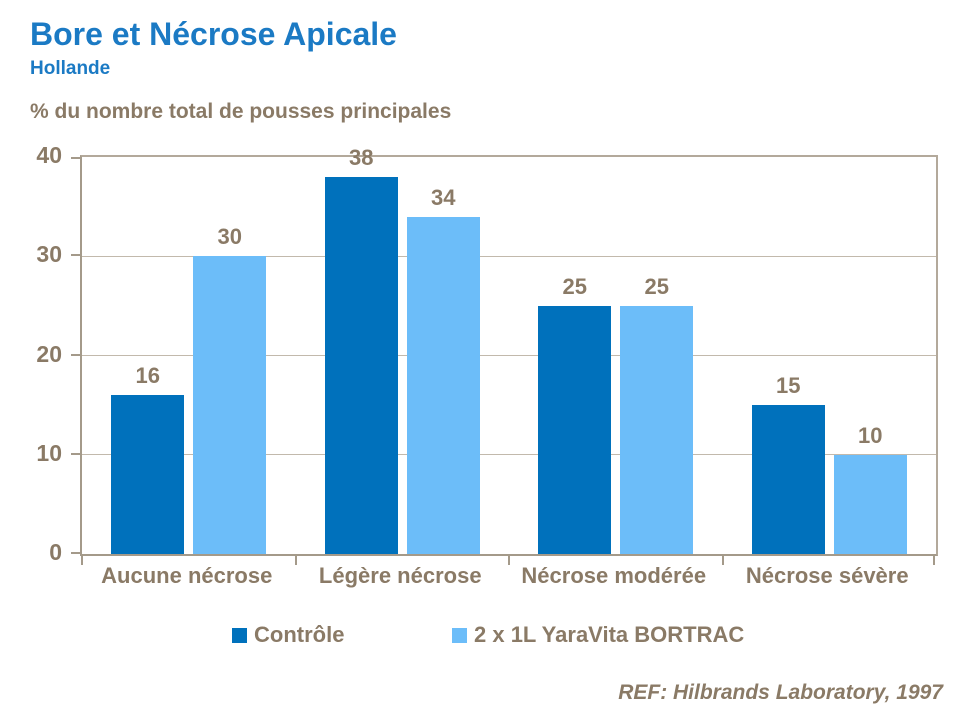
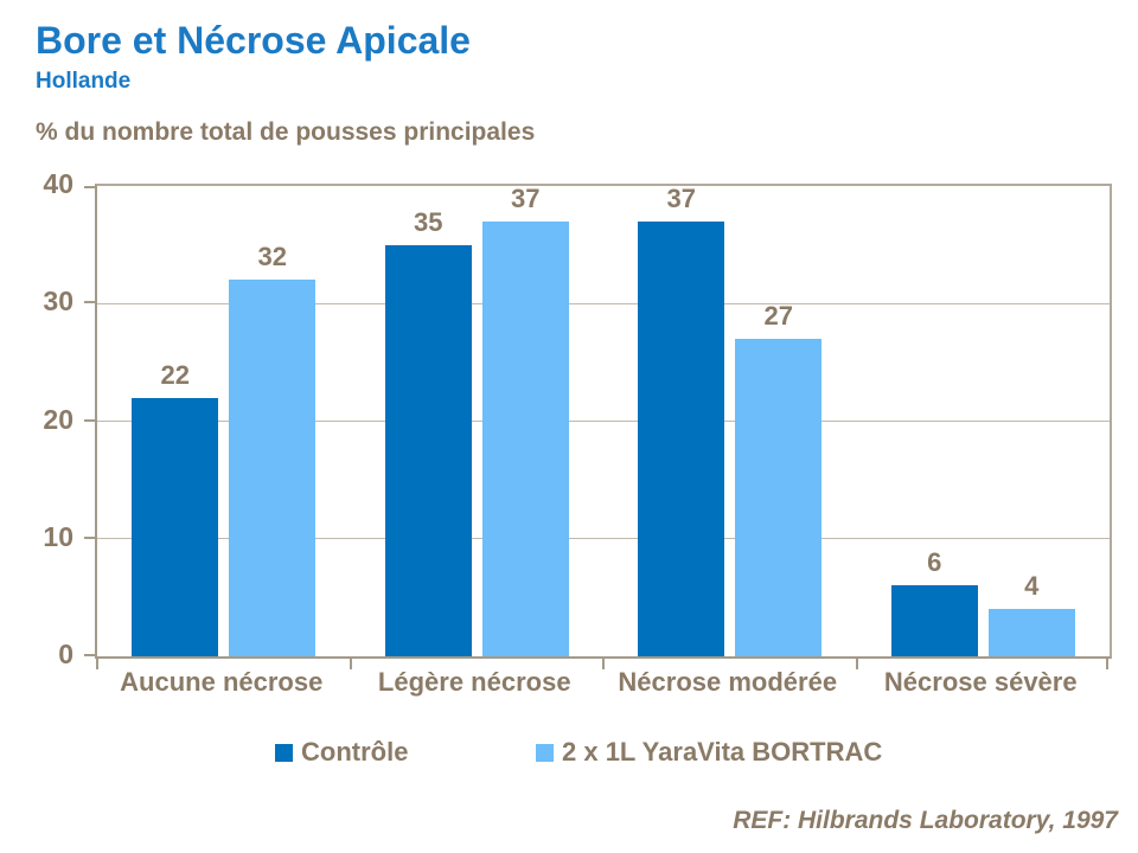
Contrôle/Aucune nécrose: 16 -> 22
2 x 1L YaraVita BORTRAC/Aucune nécrose: 30 -> 32
Contrôle/Légère nécrose: 38 -> 35
2 x 1L YaraVita BORTRAC/Légère nécrose: 34 -> 37
Contrôle/Nécrose modérée: 25 -> 37
2 x 1L YaraVita BORTRAC/Nécrose modérée: 25 -> 27
Contrôle/Nécrose sévère: 15 -> 6
2 x 1L YaraVita BORTRAC/Nécrose sévère: 10 -> 4
